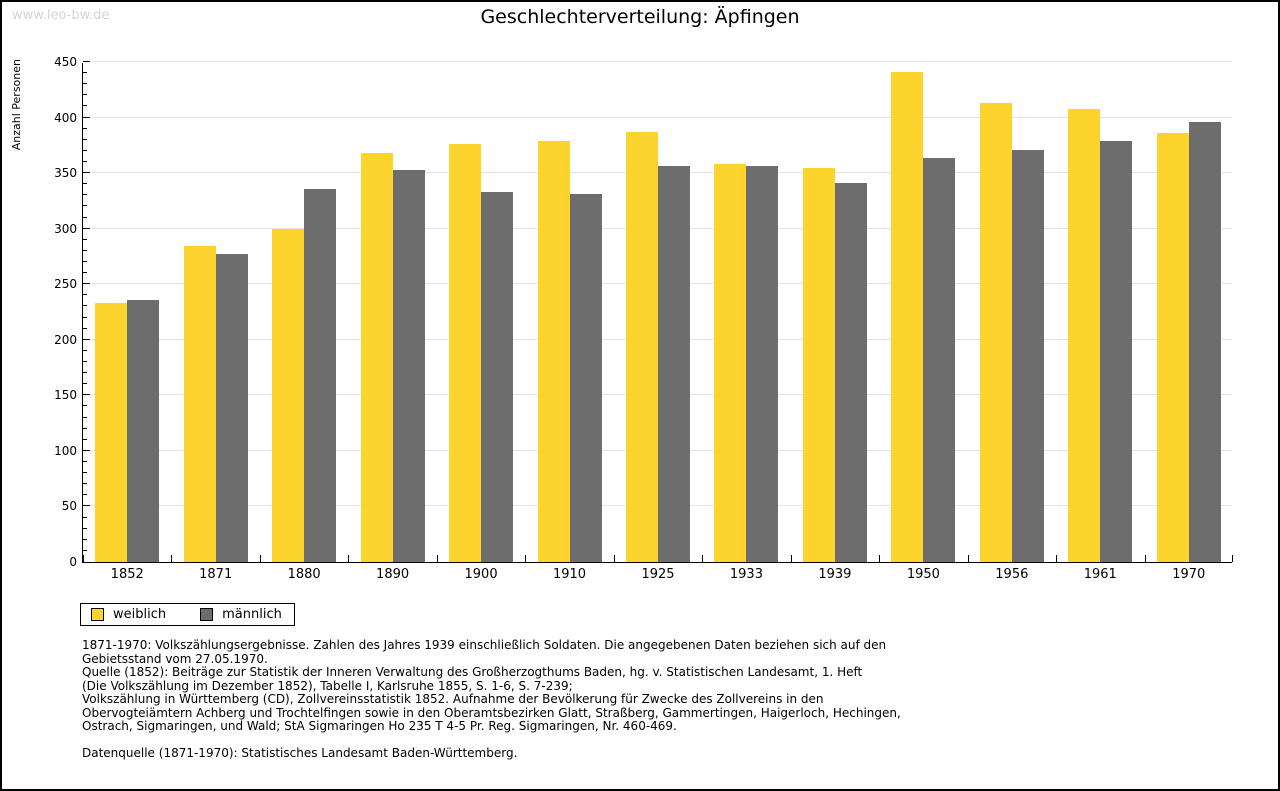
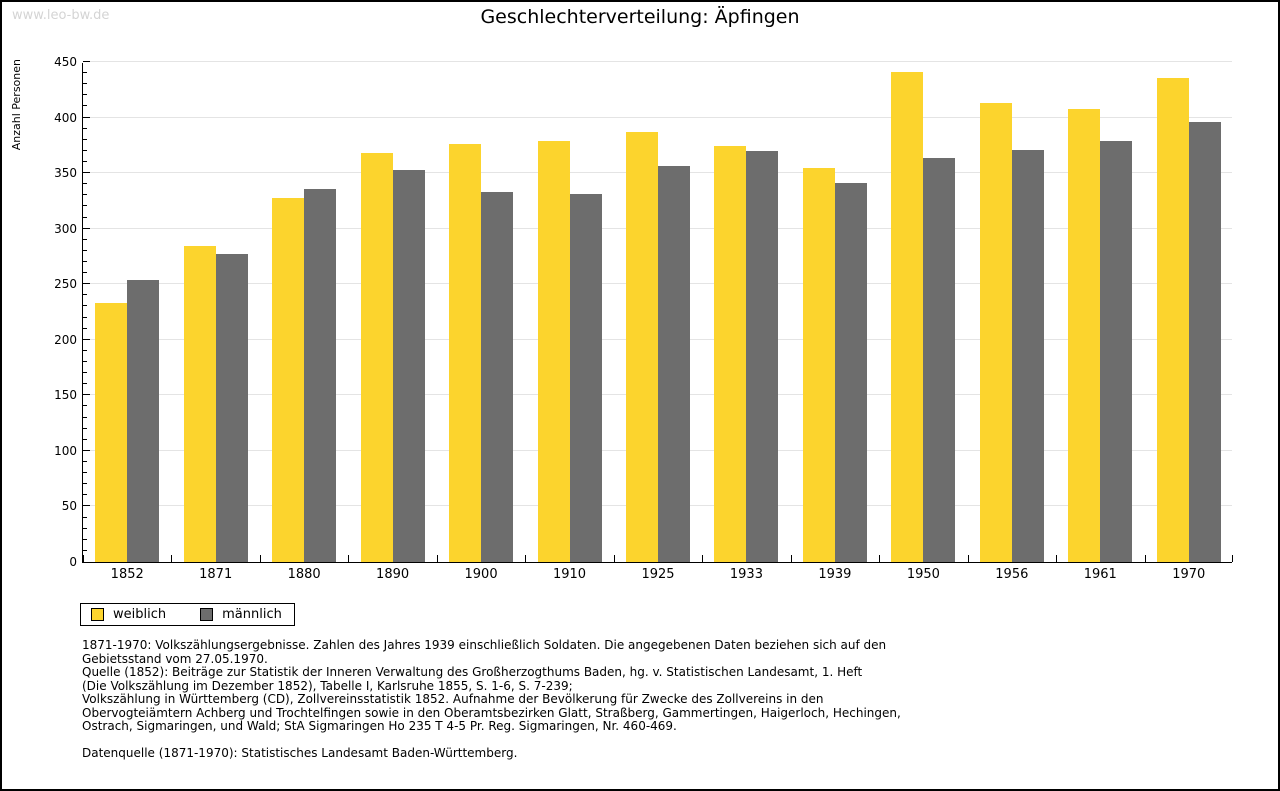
männlich/1852: 236 -> 254
weiblich/1880: 300 -> 328
weiblich/1933: 358 -> 374
männlich/1933: 356 -> 370
weiblich/1970: 386 -> 436
